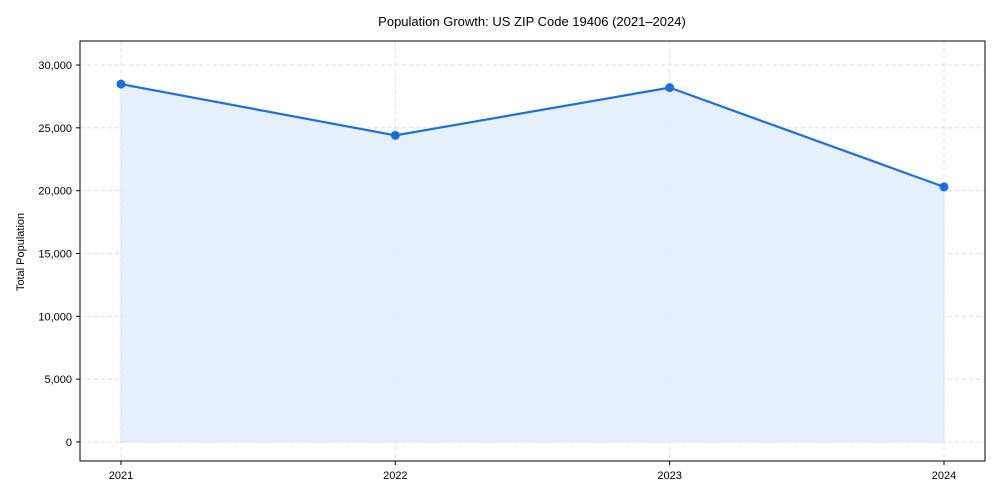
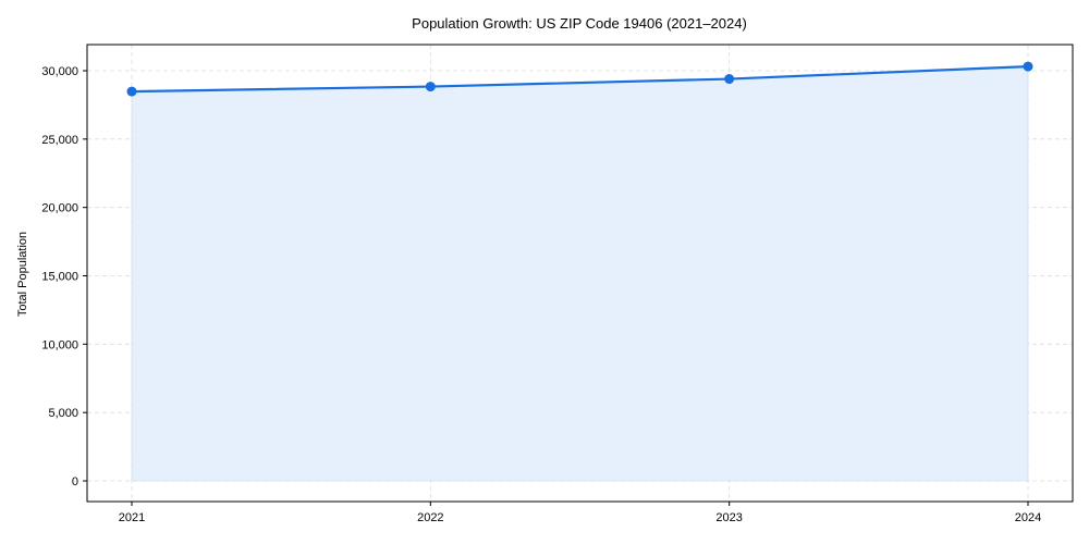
2022: 24400 -> 28800
2023: 28200 -> 29400
2024: 20300 -> 30300
